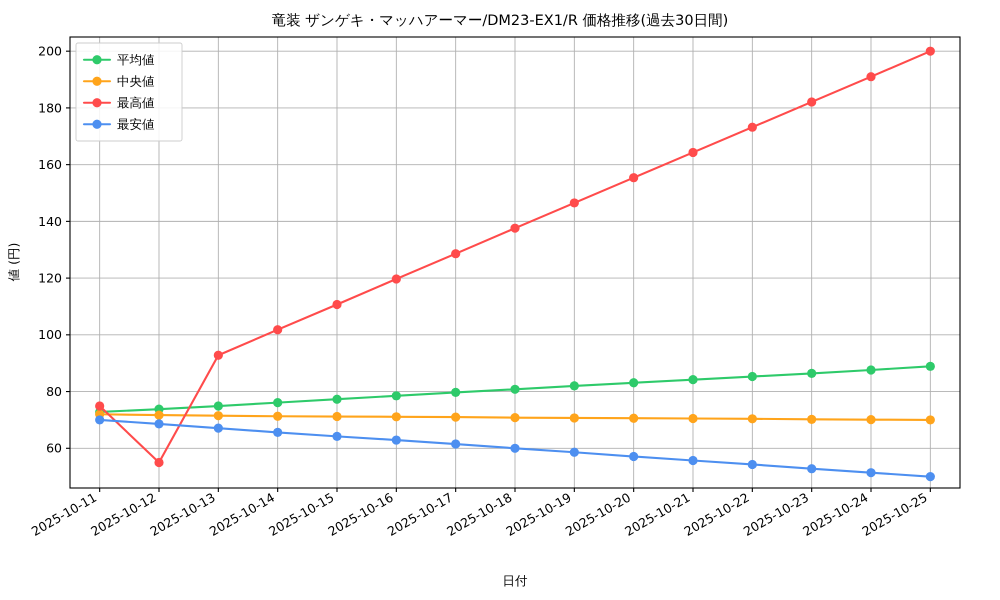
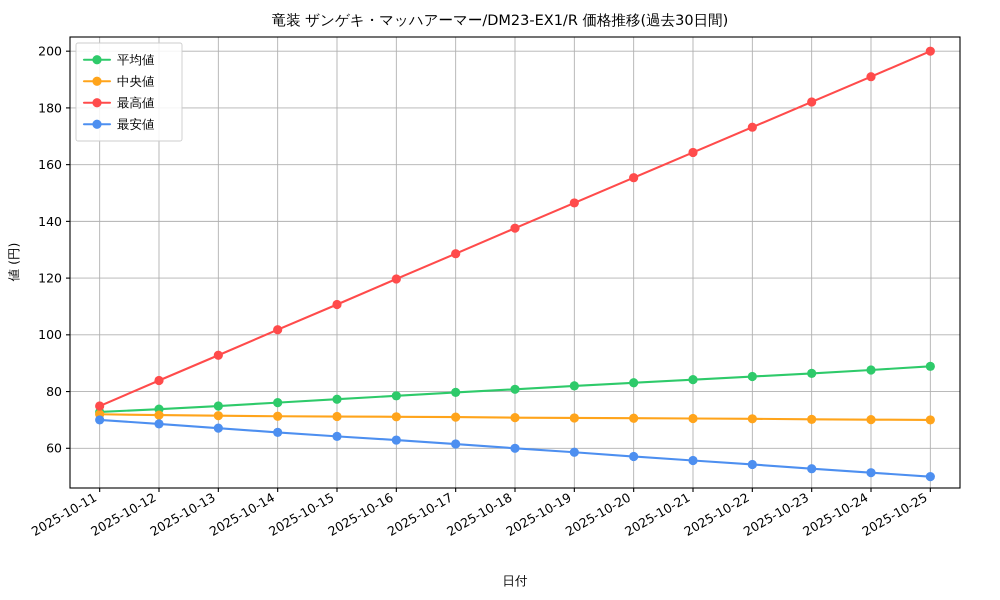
最高値/2025-10-12: 55 -> 84
